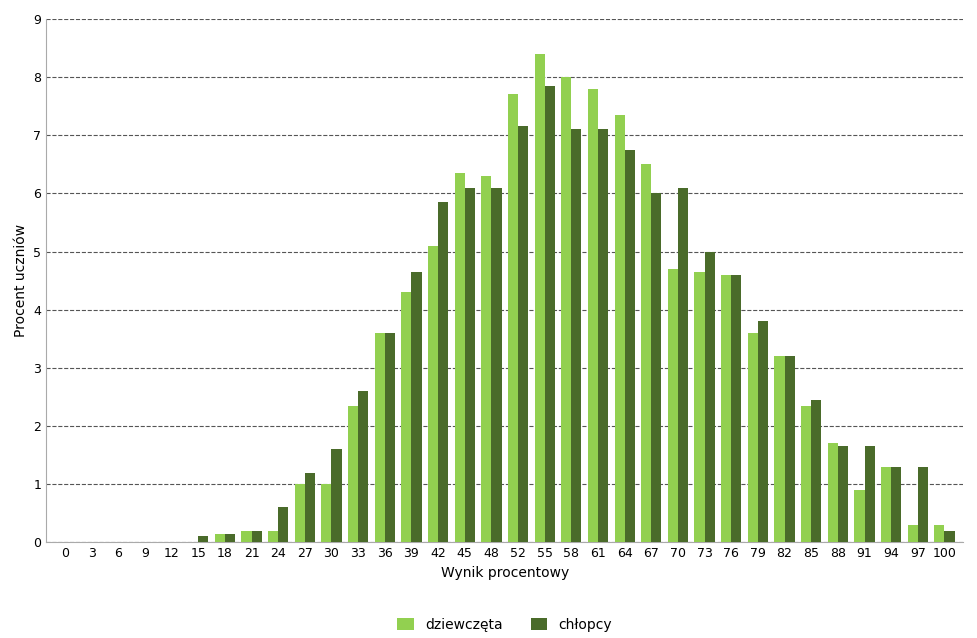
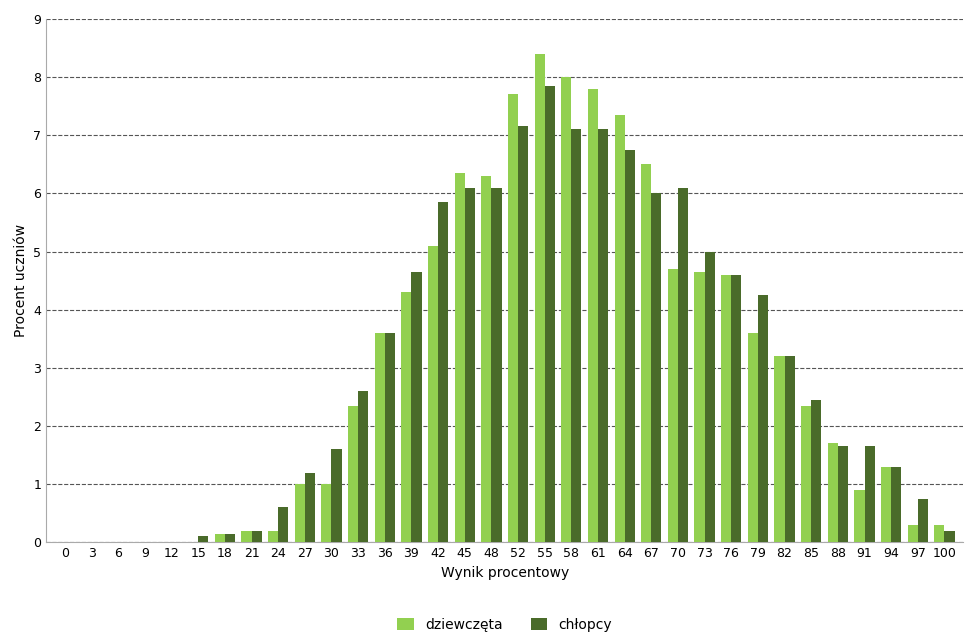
chłopcy/79: 3.80 -> 4.26
chłopcy/97: 1.30 -> 0.74
